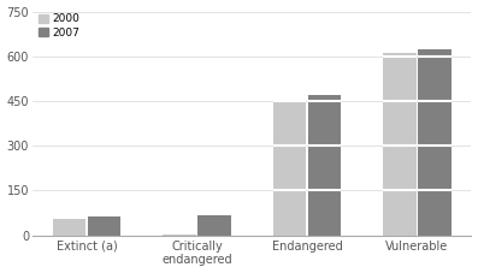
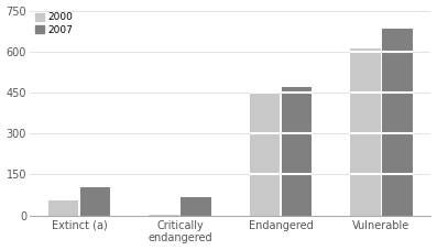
2007/Extinct (a): 62 -> 105
2007/Vulnerable: 625 -> 685
